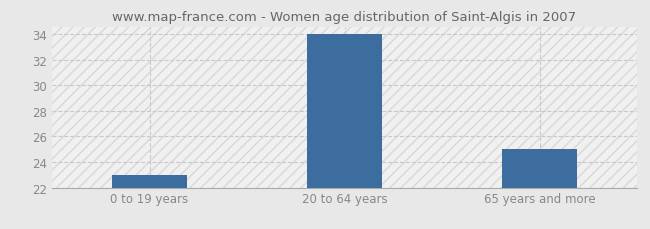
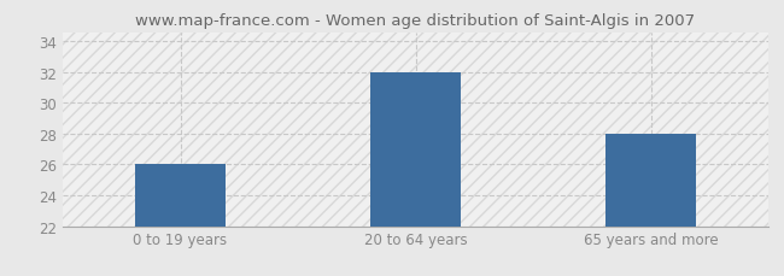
0 to 19 years: 23 -> 26
20 to 64 years: 34 -> 32
65 years and more: 25 -> 28
